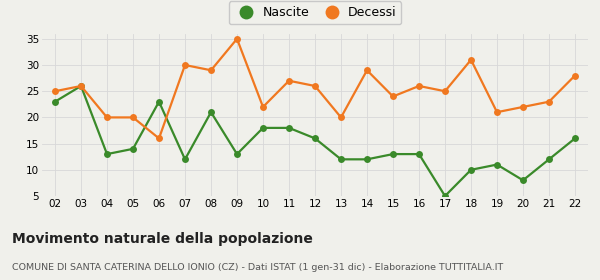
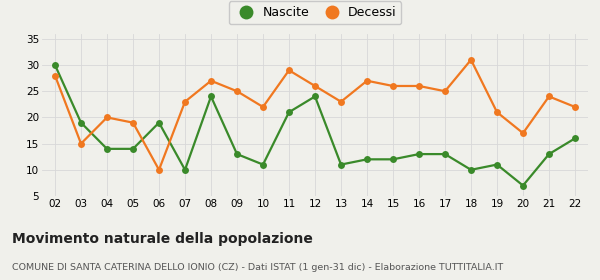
Nascite/02: 23 -> 30
Decessi/02: 25 -> 28
Nascite/03: 26 -> 19
Decessi/03: 26 -> 15
Nascite/04: 13 -> 14
Decessi/05: 20 -> 19
Nascite/06: 23 -> 19
Decessi/06: 16 -> 10
Nascite/07: 12 -> 10
Decessi/07: 30 -> 23
Nascite/08: 21 -> 24
Decessi/08: 29 -> 27
Decessi/09: 35 -> 25
Nascite/10: 18 -> 11
Nascite/11: 18 -> 21
Decessi/11: 27 -> 29
Nascite/12: 16 -> 24
Nascite/13: 12 -> 11
Decessi/13: 20 -> 23
Decessi/14: 29 -> 27
Nascite/15: 13 -> 12
Decessi/15: 24 -> 26
Nascite/17: 5 -> 13
Nascite/20: 8 -> 7
Decessi/20: 22 -> 17
Nascite/21: 12 -> 13
Decessi/21: 23 -> 24
Decessi/22: 28 -> 22
